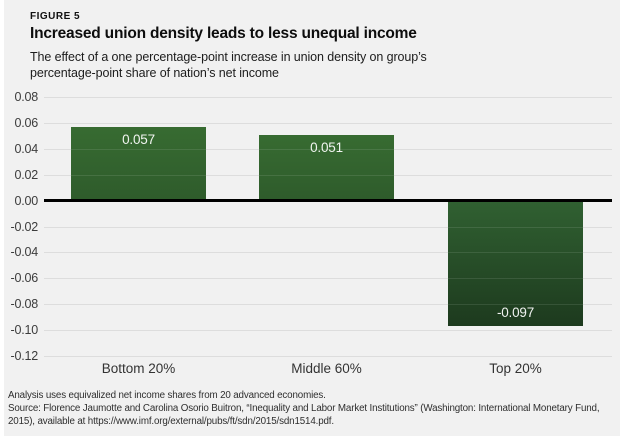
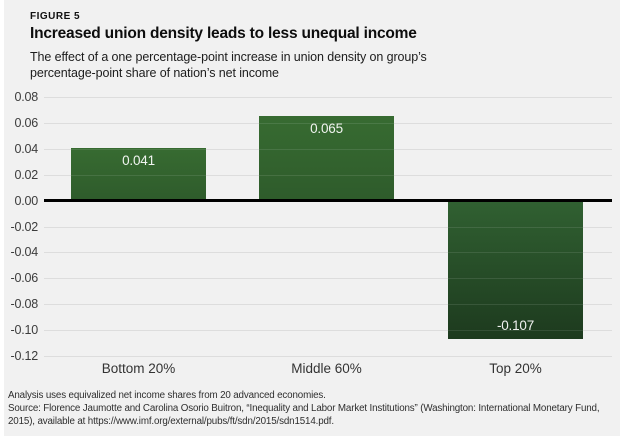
Bottom 20%: 0.057 -> 0.041
Middle 60%: 0.051 -> 0.065
Top 20%: -0.097 -> -0.107
